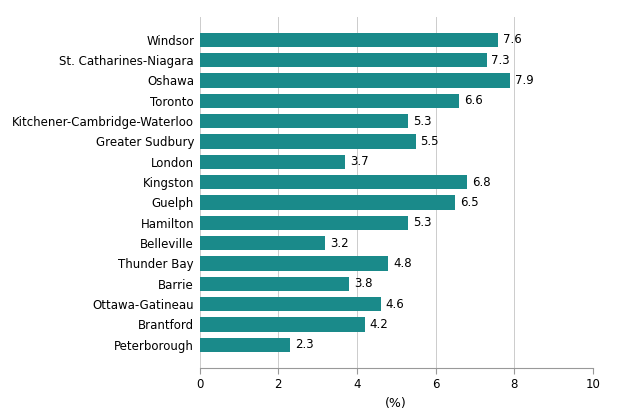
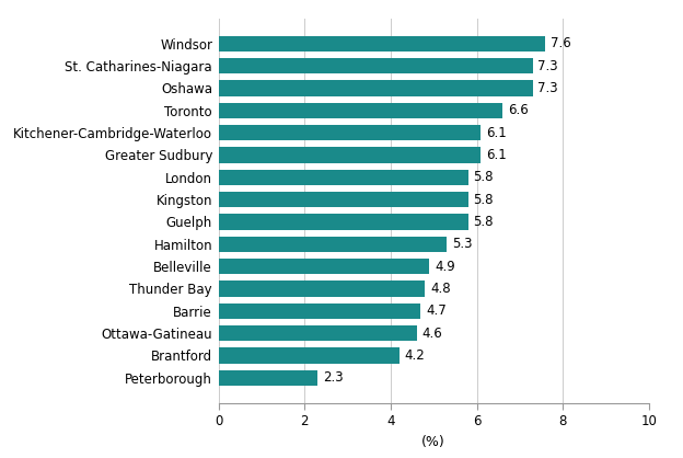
Oshawa: 7.9 -> 7.3
Kitchener-Cambridge-Waterloo: 5.3 -> 6.1
Greater Sudbury: 5.5 -> 6.1
London: 3.7 -> 5.8
Kingston: 6.8 -> 5.8
Guelph: 6.5 -> 5.8
Belleville: 3.2 -> 4.9
Barrie: 3.8 -> 4.7
